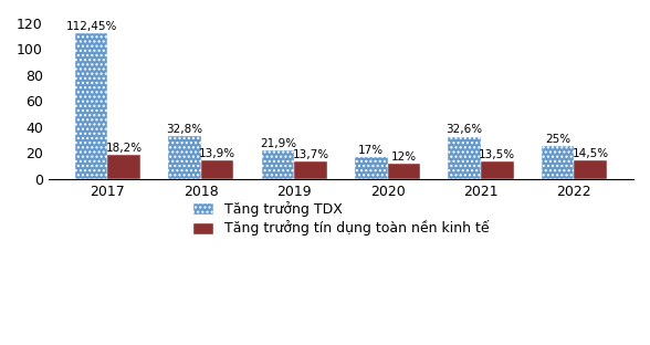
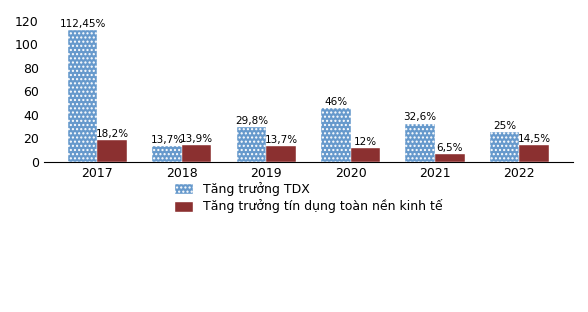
Tăng trưởng TDX/2018: 32,8% -> 13,7%
Tăng trưởng TDX/2019: 21,9% -> 29,8%
Tăng trưởng TDX/2020: 17% -> 46%
Tăng trưởng tín dụng toàn nền kinh tế/2021: 13,5% -> 6,5%
